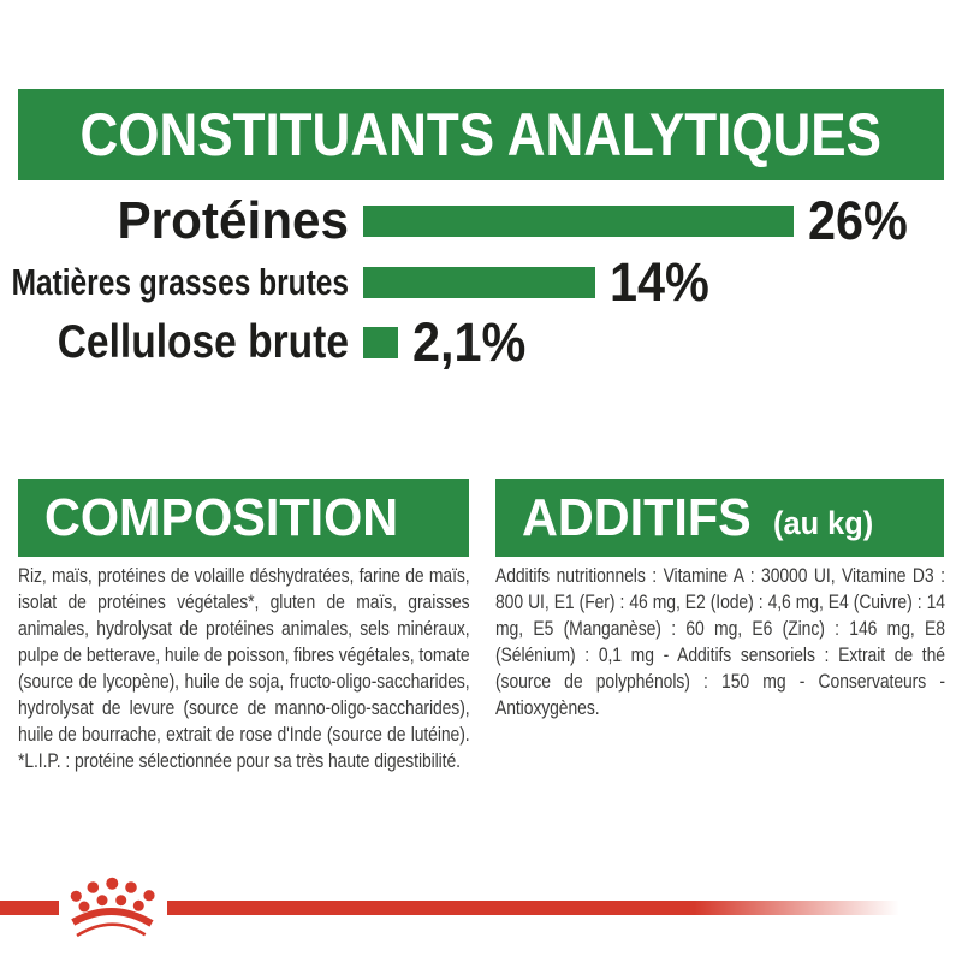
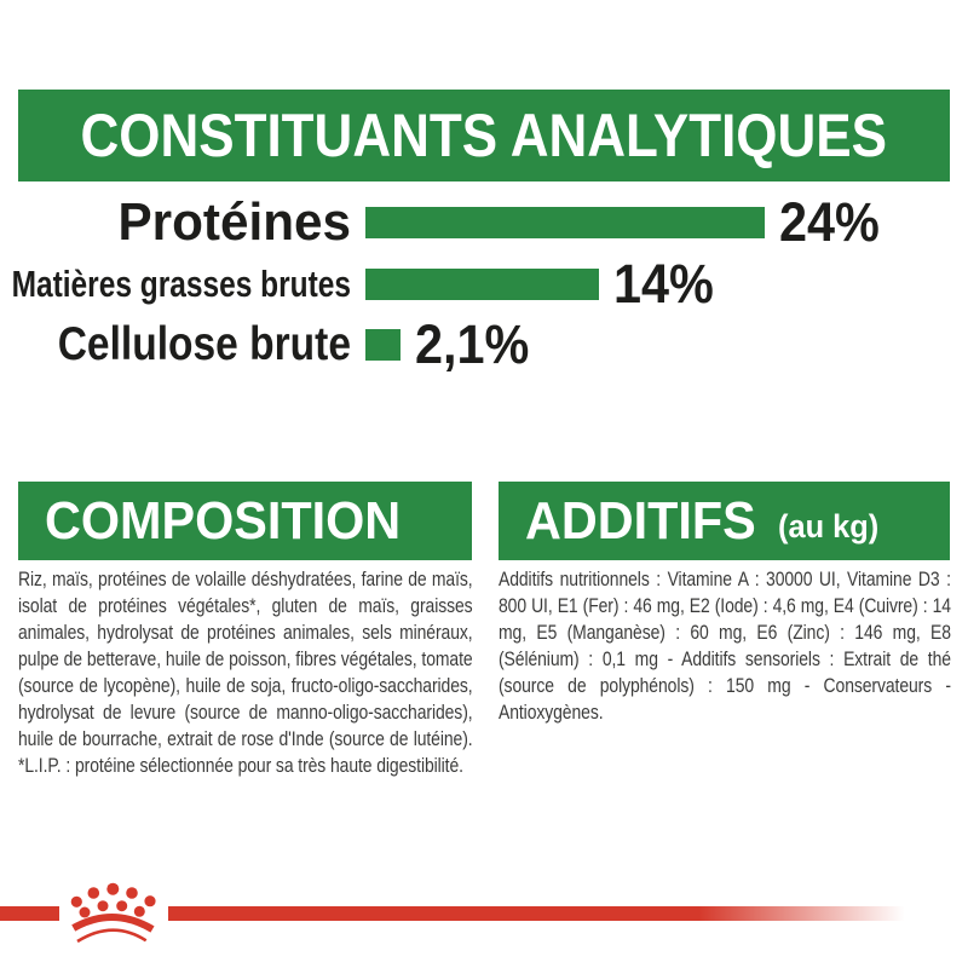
Protéines: 26% -> 24%
